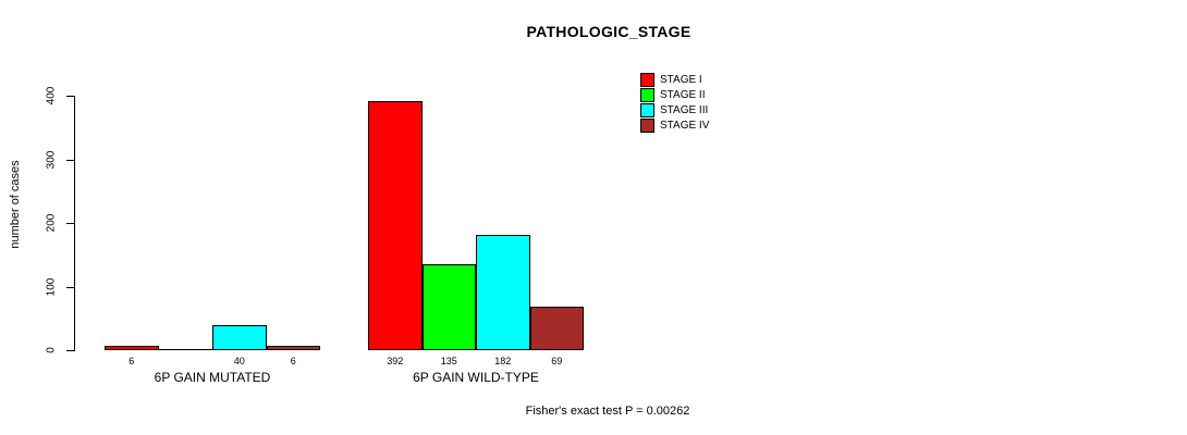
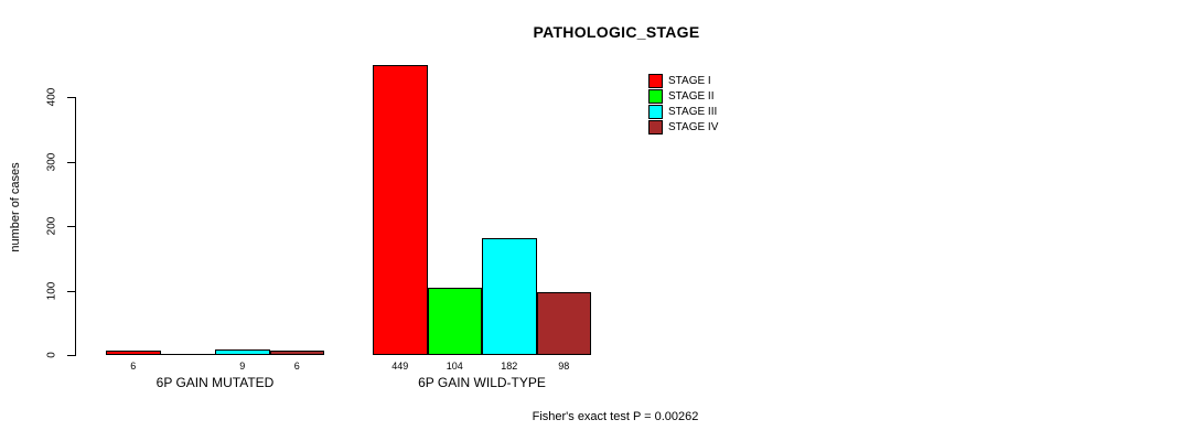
STAGE III/6P GAIN MUTATED: 40 -> 9
STAGE I/6P GAIN WILD-TYPE: 392 -> 449
STAGE II/6P GAIN WILD-TYPE: 135 -> 104
STAGE IV/6P GAIN WILD-TYPE: 69 -> 98
